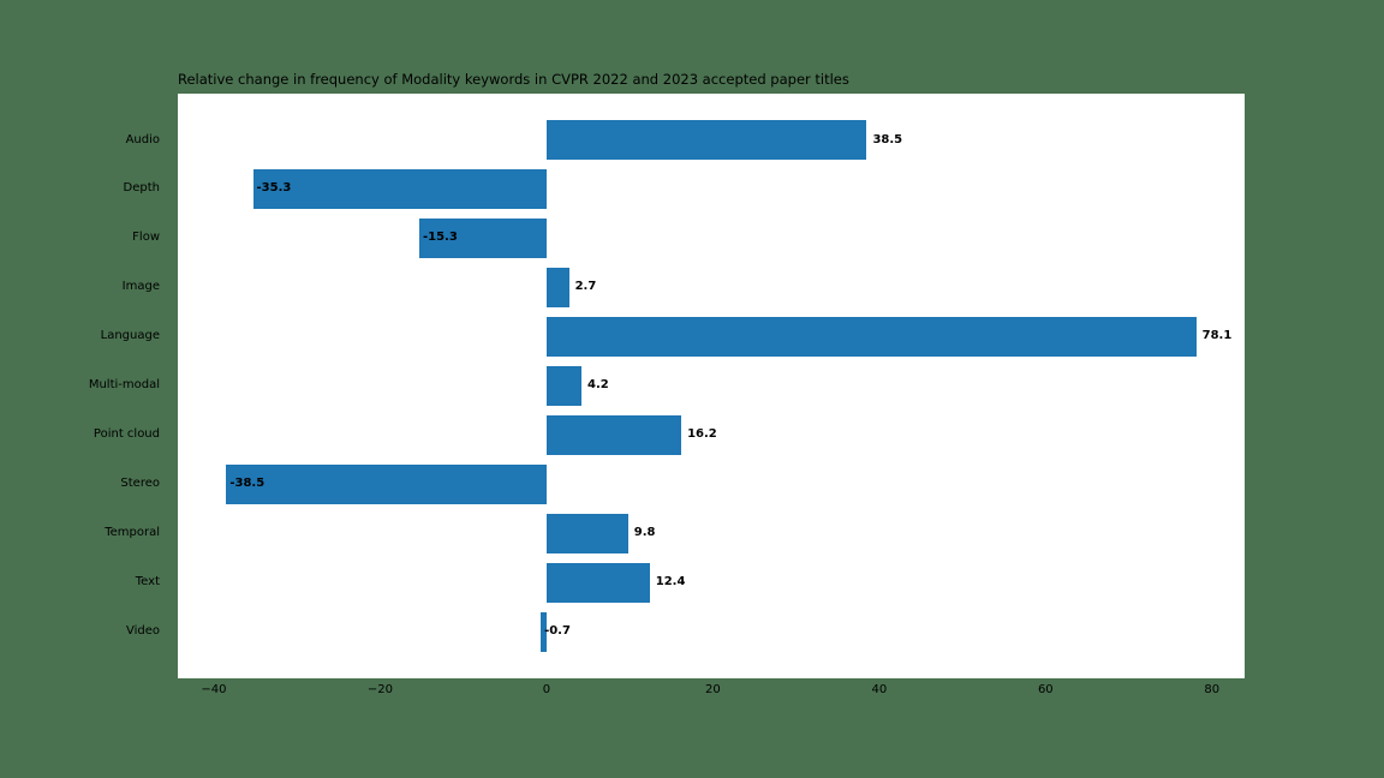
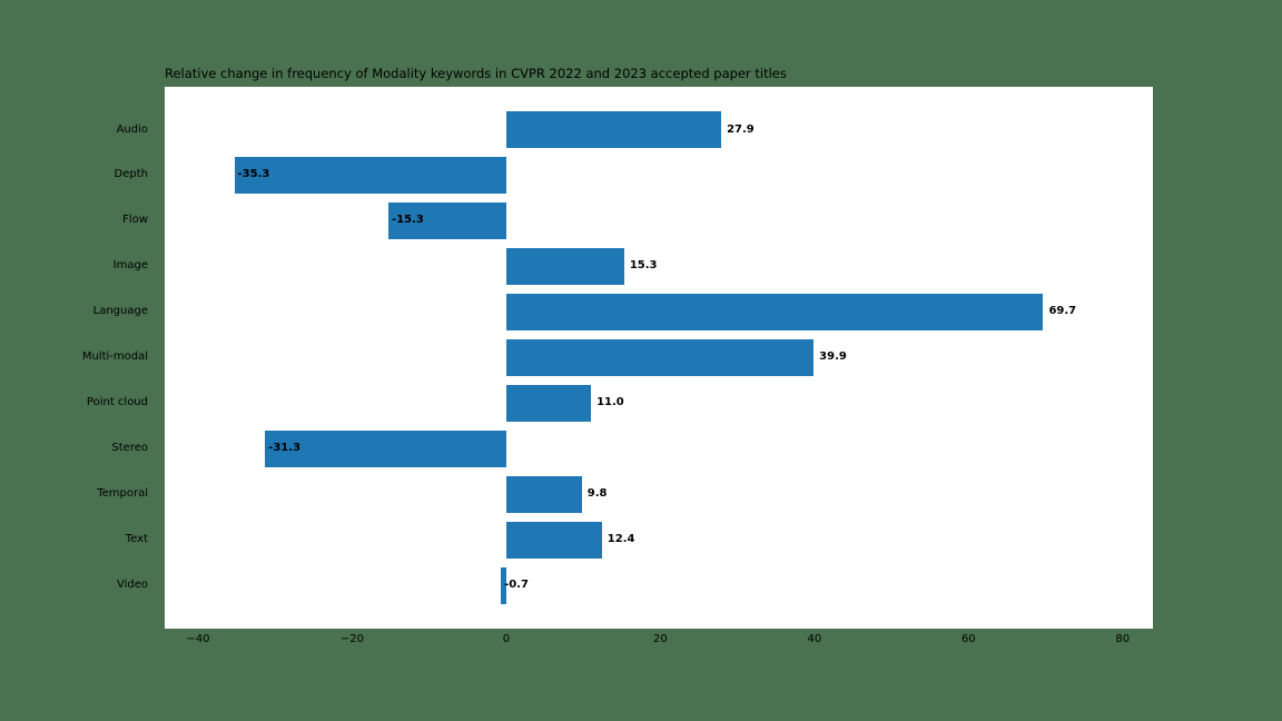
Audio: 38.5 -> 27.9
Image: 2.7 -> 15.3
Language: 78.1 -> 69.7
Multi-modal: 4.2 -> 39.9
Point cloud: 16.2 -> 11.0
Stereo: -38.5 -> -31.3
